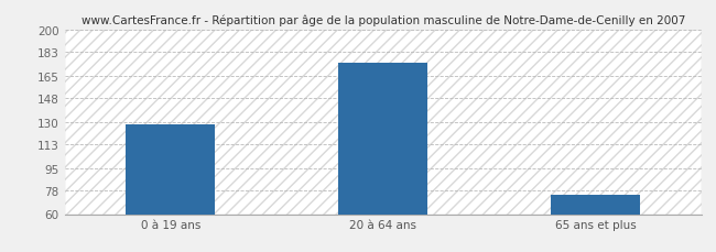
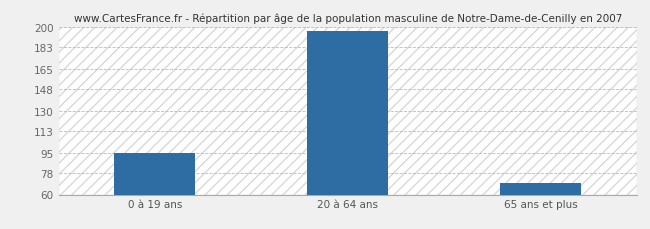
0 à 19 ans: 128 -> 95
20 à 64 ans: 175 -> 196
65 ans et plus: 75 -> 70
